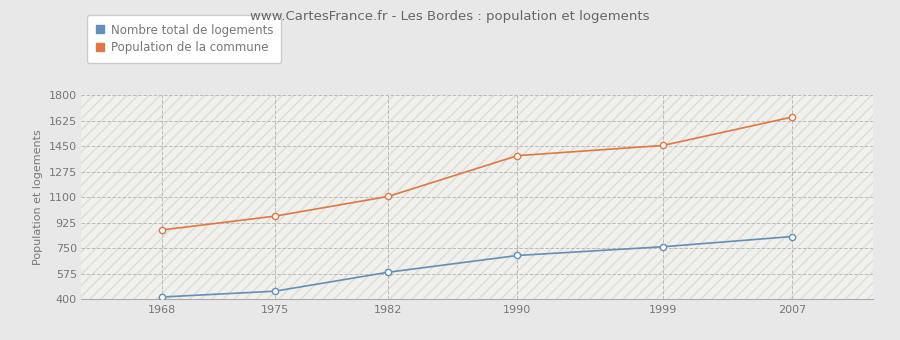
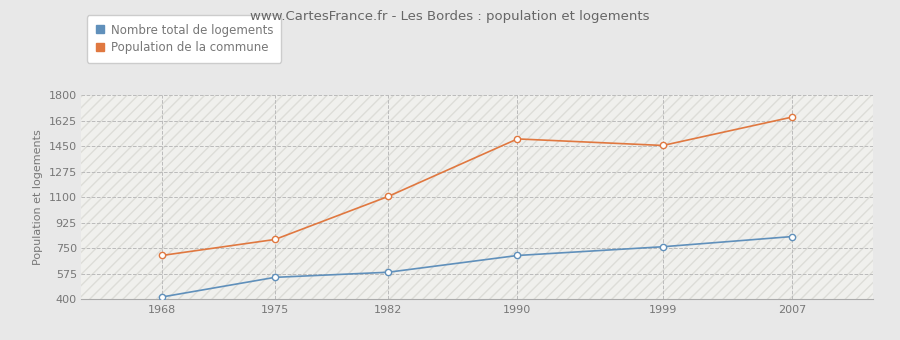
Population de la commune/1968: 880 -> 700
Nombre total de logements/1975: 460 -> 550
Population de la commune/1975: 970 -> 810
Population de la commune/1990: 1380 -> 1500
